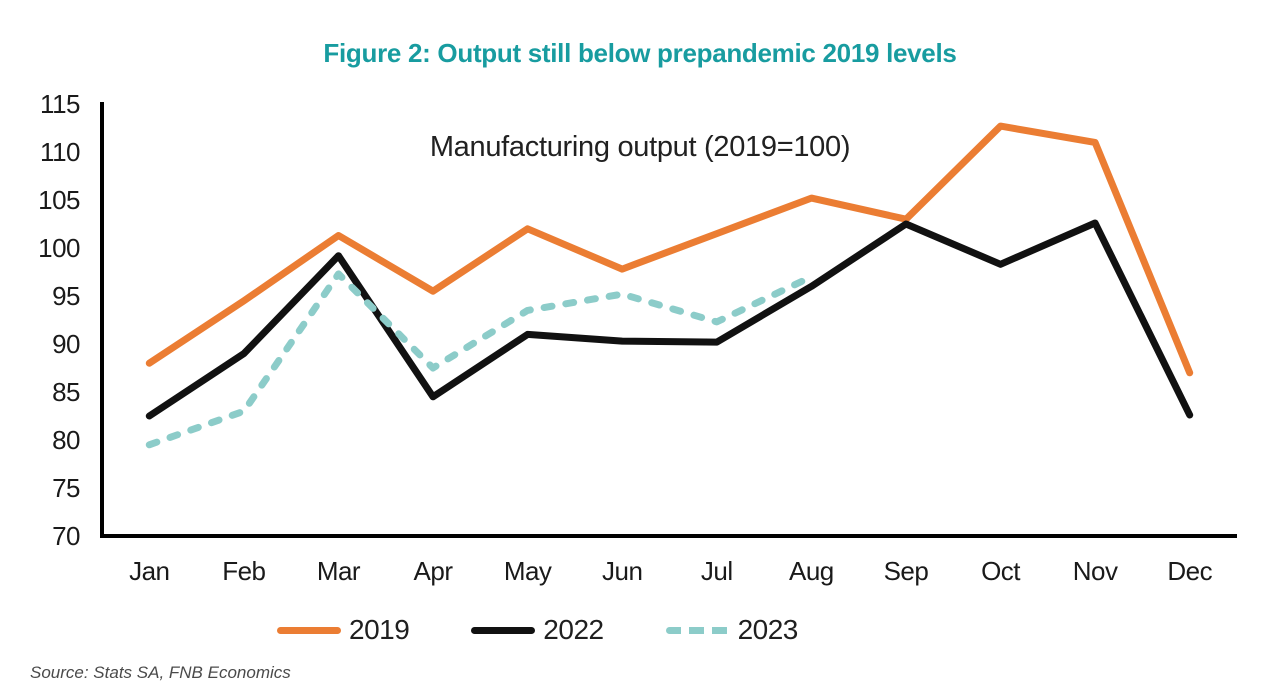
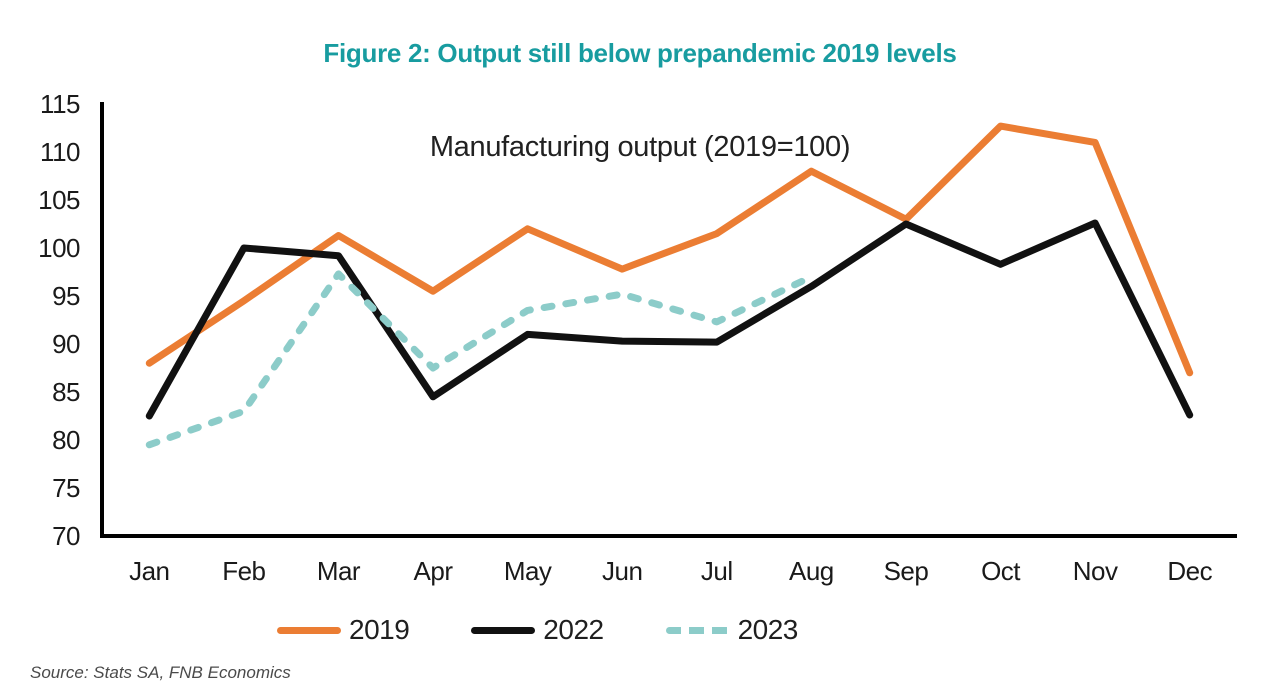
2022/Feb: 89 -> 100
2019/Aug: 105 -> 108
